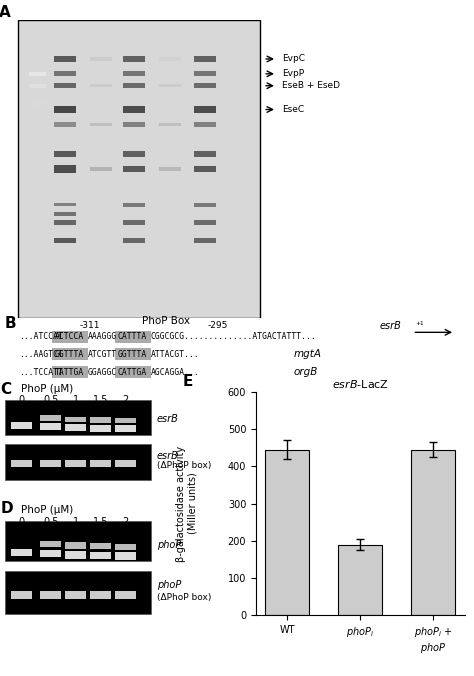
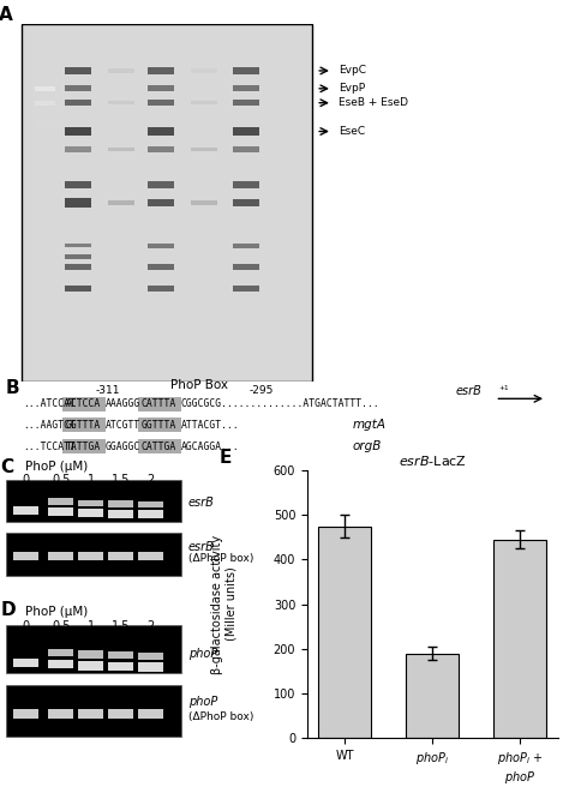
WT: 445 -> 475
